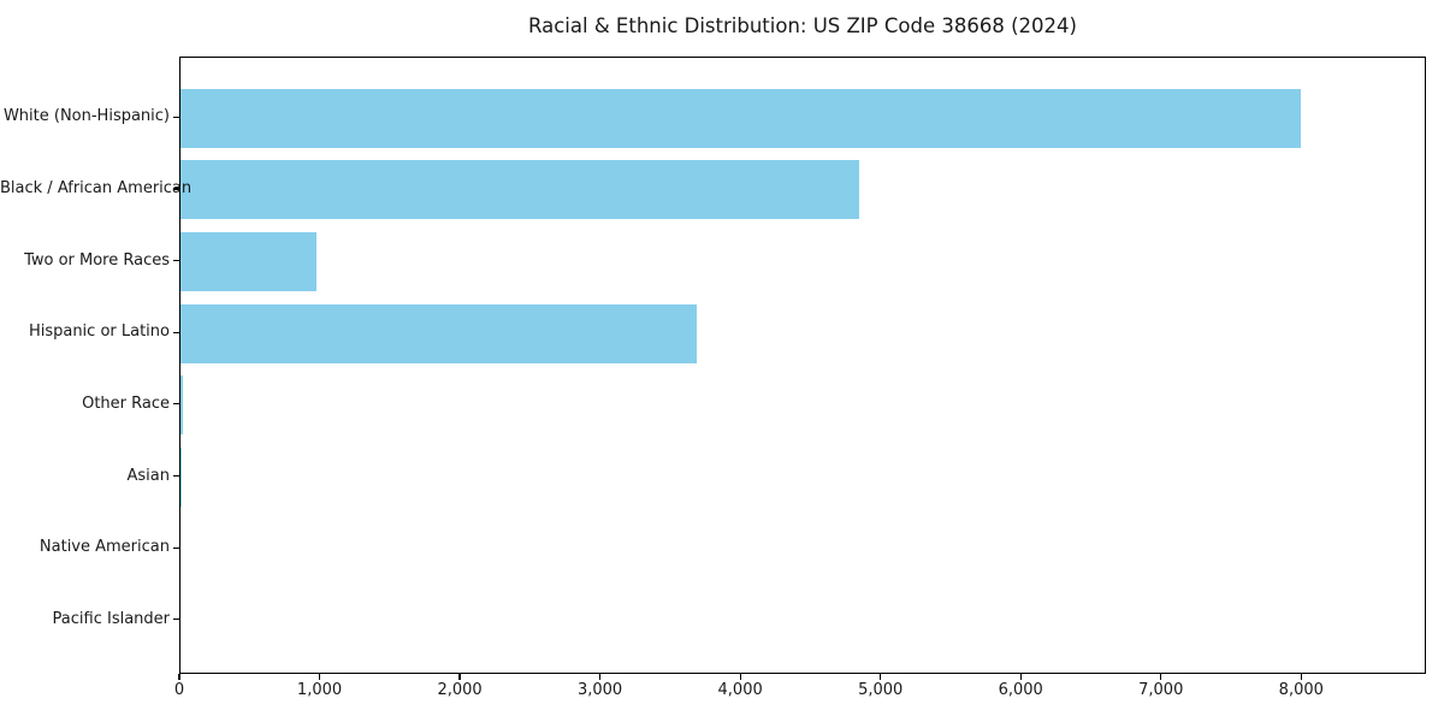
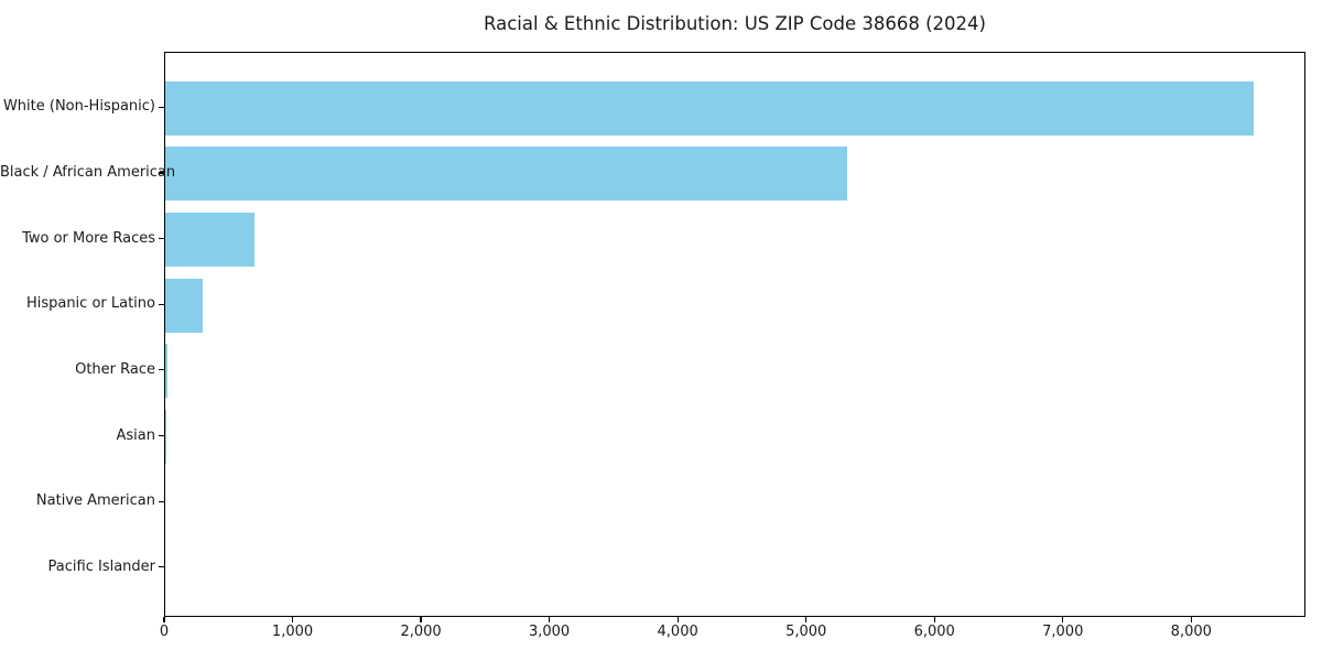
White (Non-Hispanic): 7990 -> 8480
Black / African American: 4840 -> 5320
Two or More Races: 970 -> 700
Hispanic or Latino: 3680 -> 300
